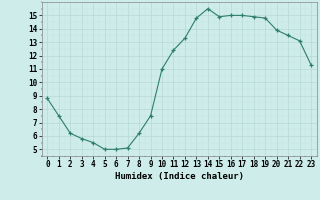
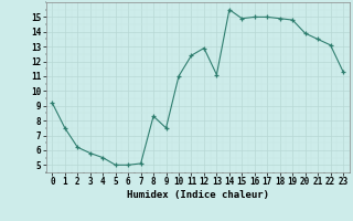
0: 8.8 -> 9.2
8: 6.2 -> 8.3
12: 13.3 -> 12.9
13: 14.8 -> 11.1
